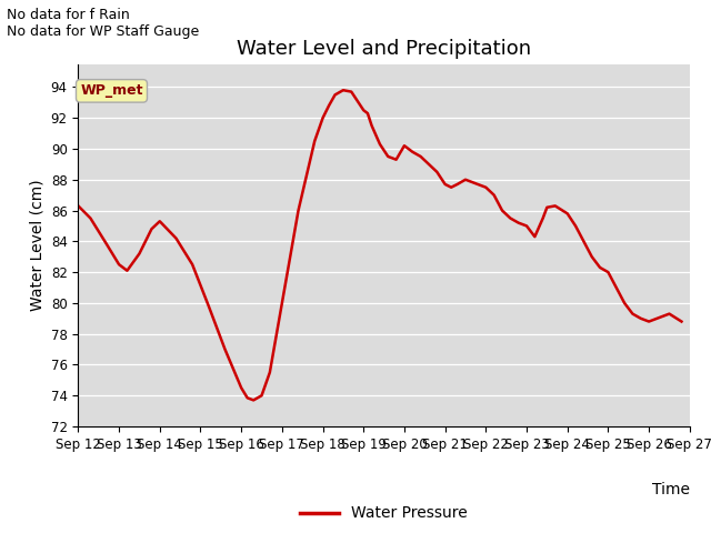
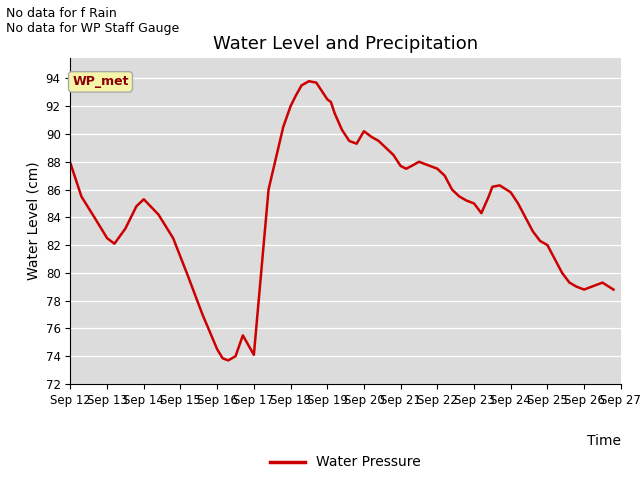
Sep 12: 86.3 -> 87.9
Sep 17: 80.0 -> 74.1
